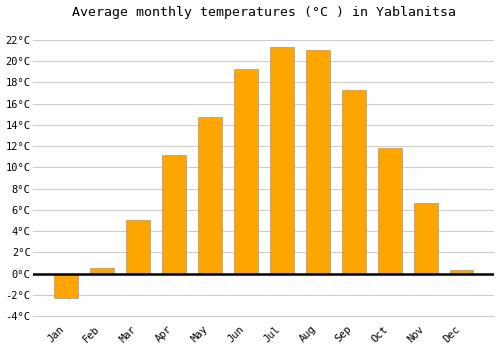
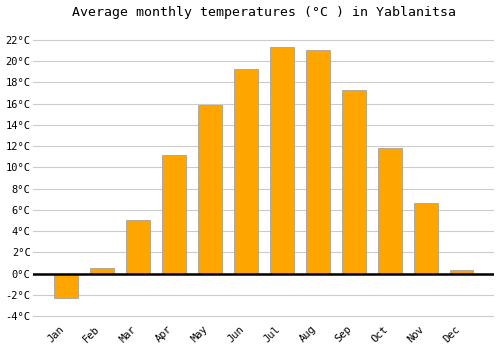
May: 14.7°C -> 15.9°C
